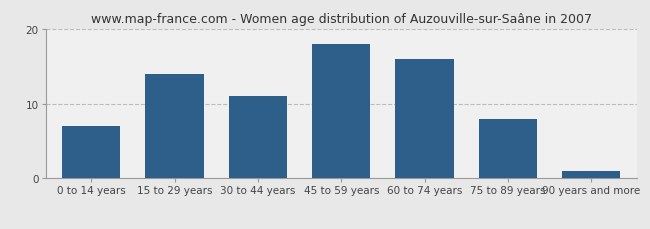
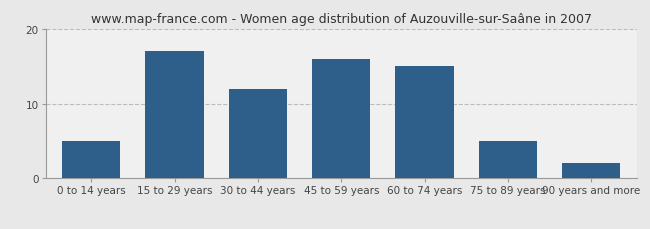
0 to 14 years: 7 -> 5
15 to 29 years: 14 -> 17
30 to 44 years: 11 -> 12
45 to 59 years: 18 -> 16
60 to 74 years: 16 -> 15
75 to 89 years: 8 -> 5
90 years and more: 1 -> 2
